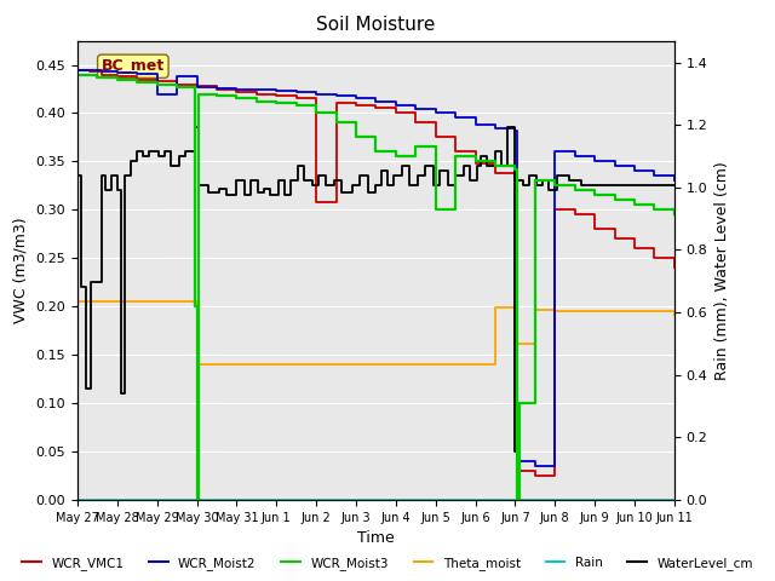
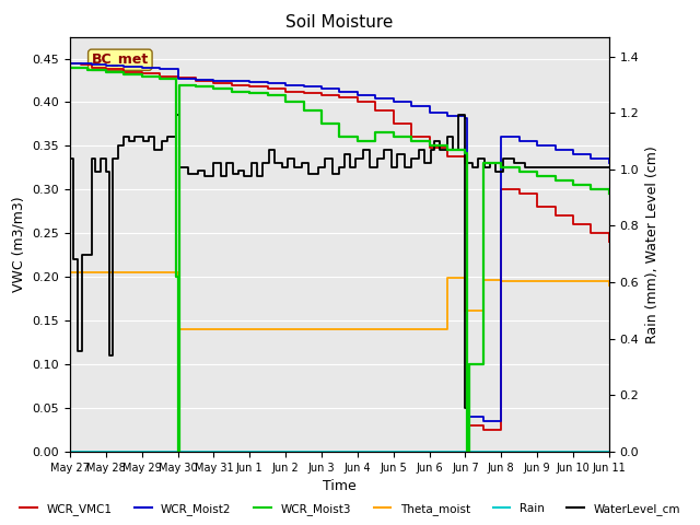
WCR_Moist2/May 29: 0.420 -> 0.440
WCR_VMC1/Jun 2: 0.308 -> 0.412
WCR_Moist3/Jun 5: 0.300 -> 0.360
